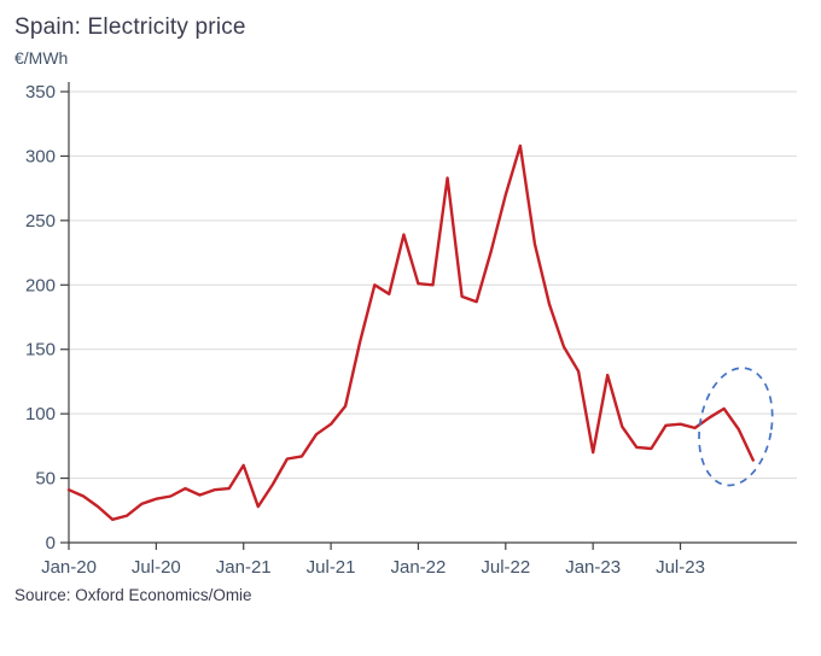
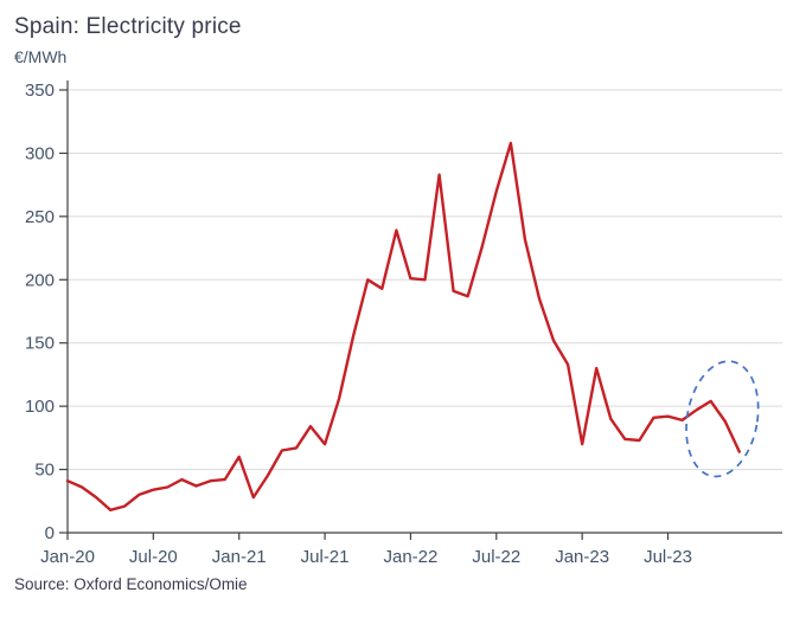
Jul-21: 92 -> 70
